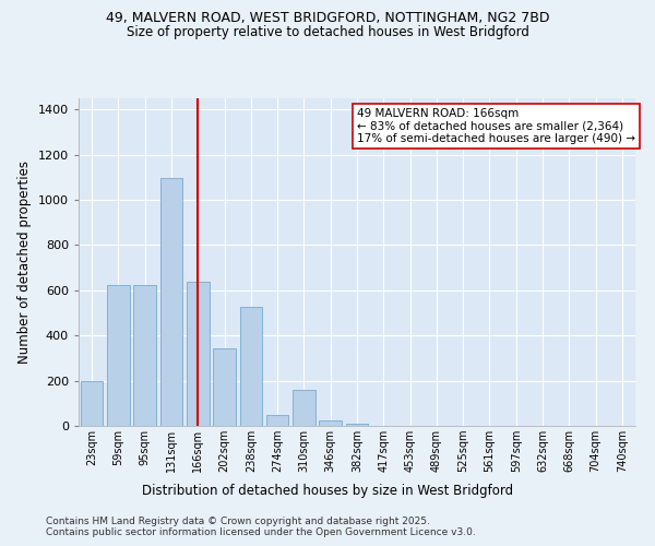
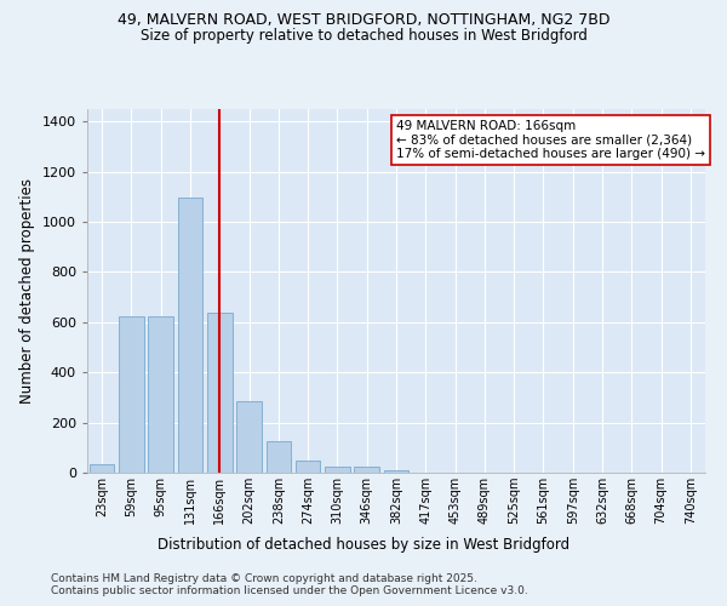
23sqm: 200 -> 35
202sqm: 345 -> 285
238sqm: 525 -> 125
310sqm: 160 -> 25
